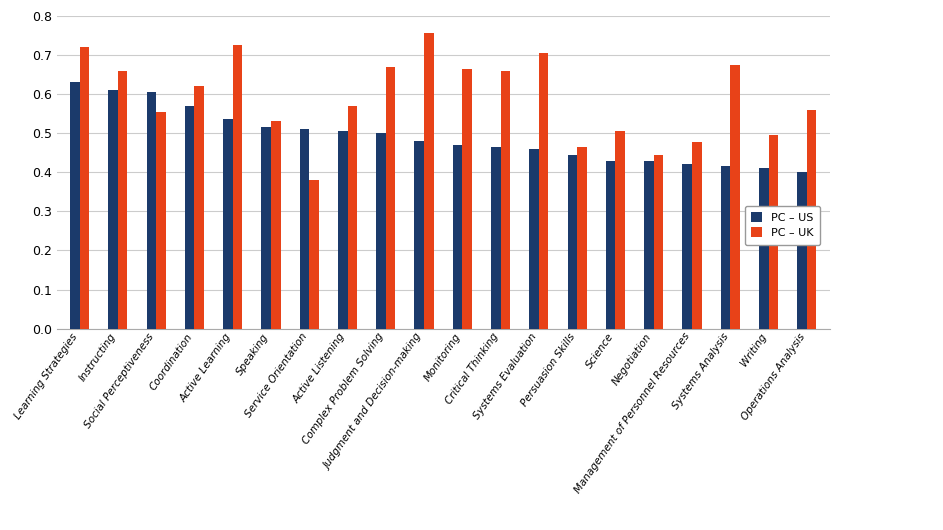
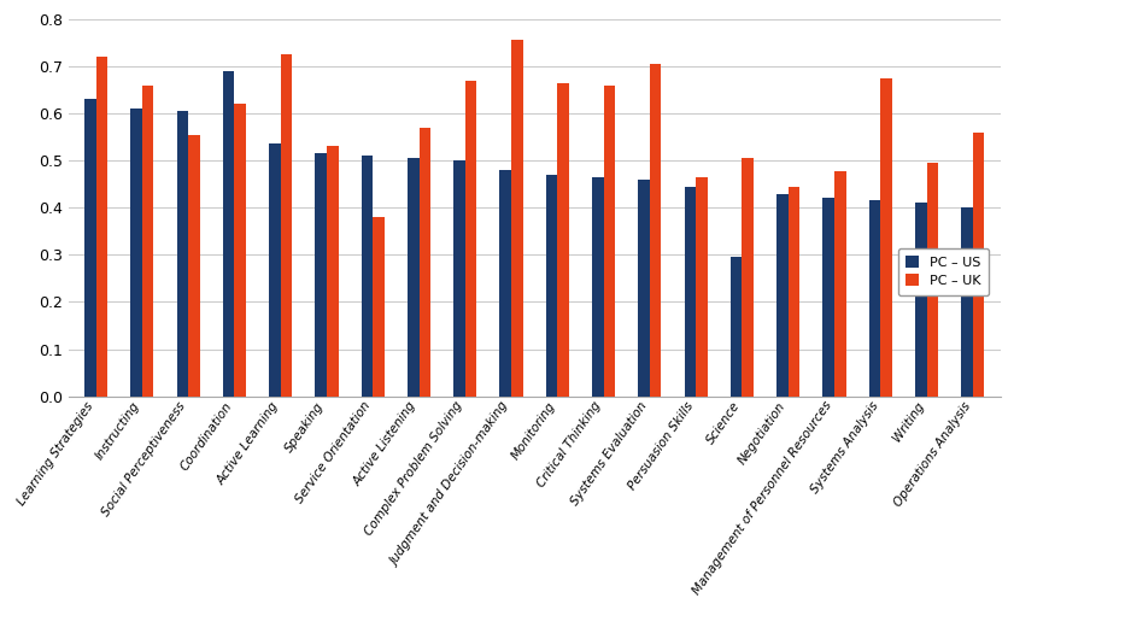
PC – US/Coordination: 0.570 -> 0.690
PC – US/Science: 0.430 -> 0.295
